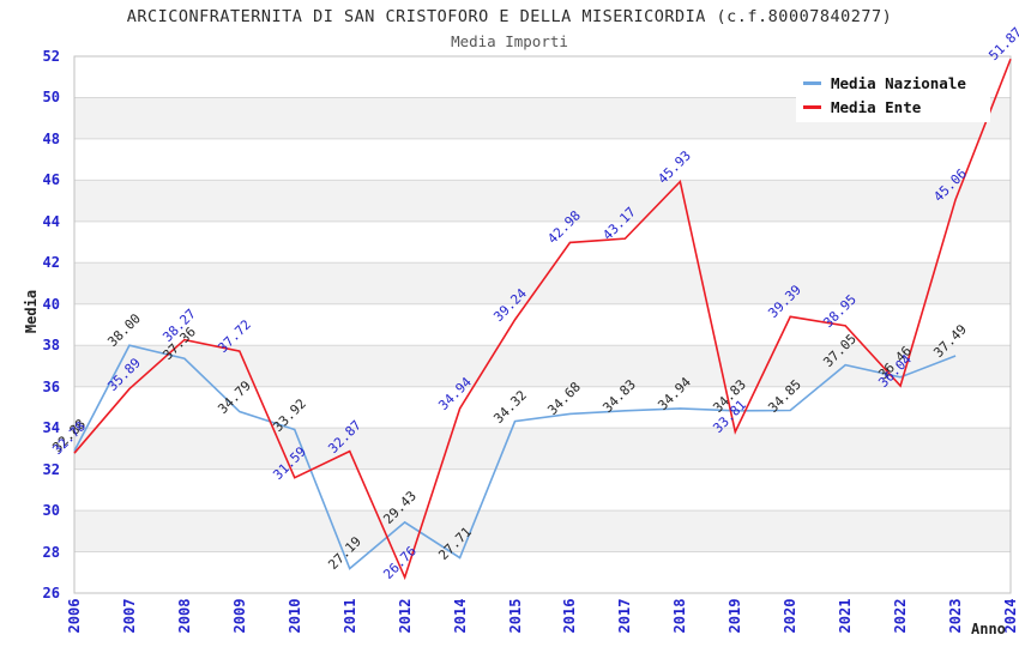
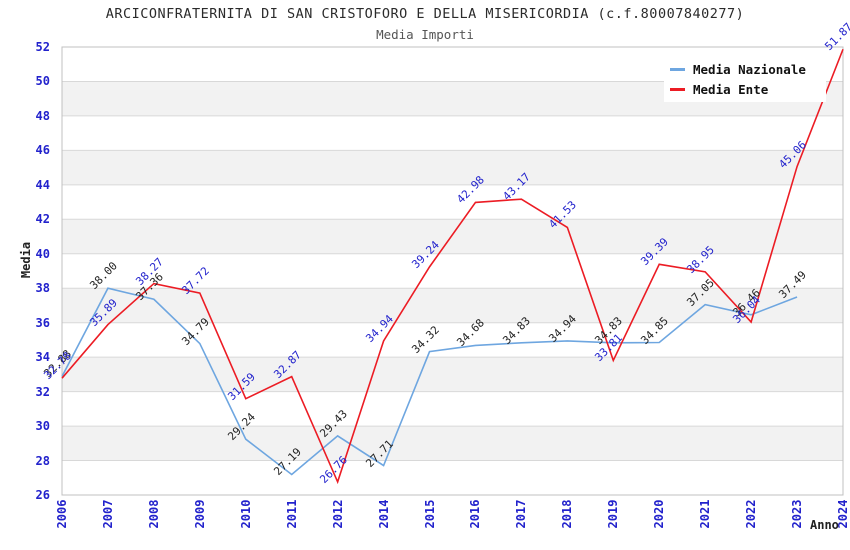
Media Nazionale/2010: 33.92 -> 29.24
Media Ente/2018: 45.93 -> 41.53
